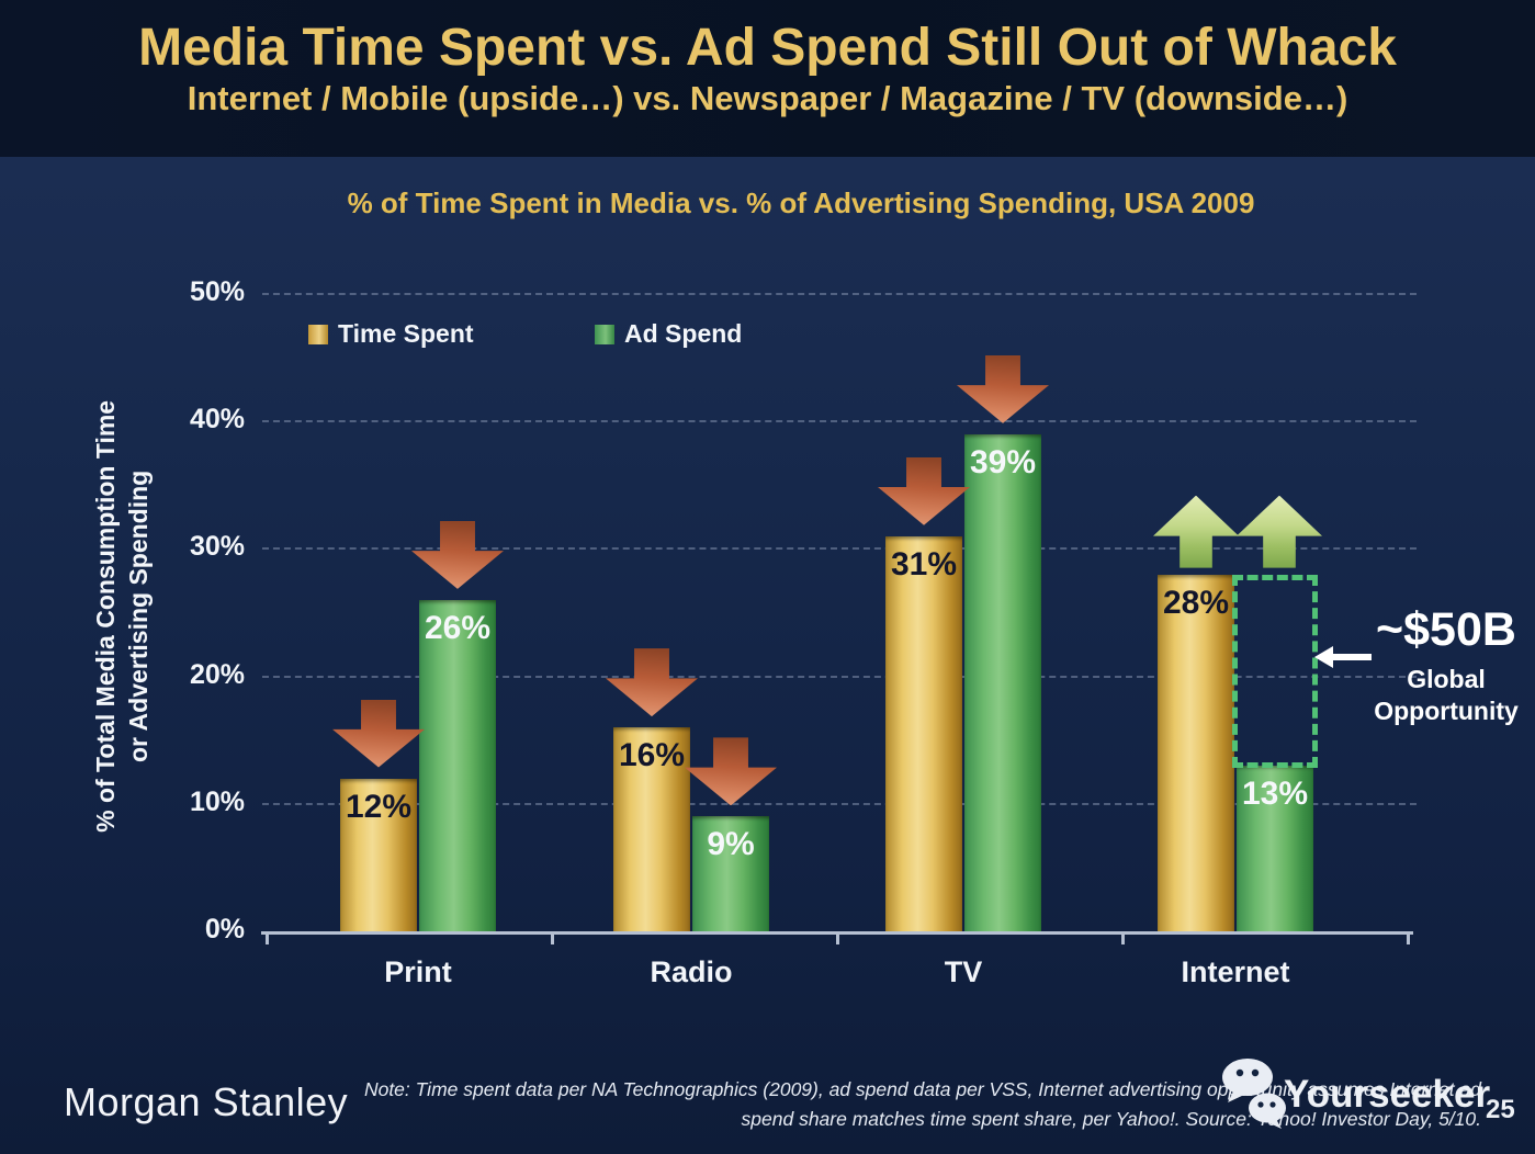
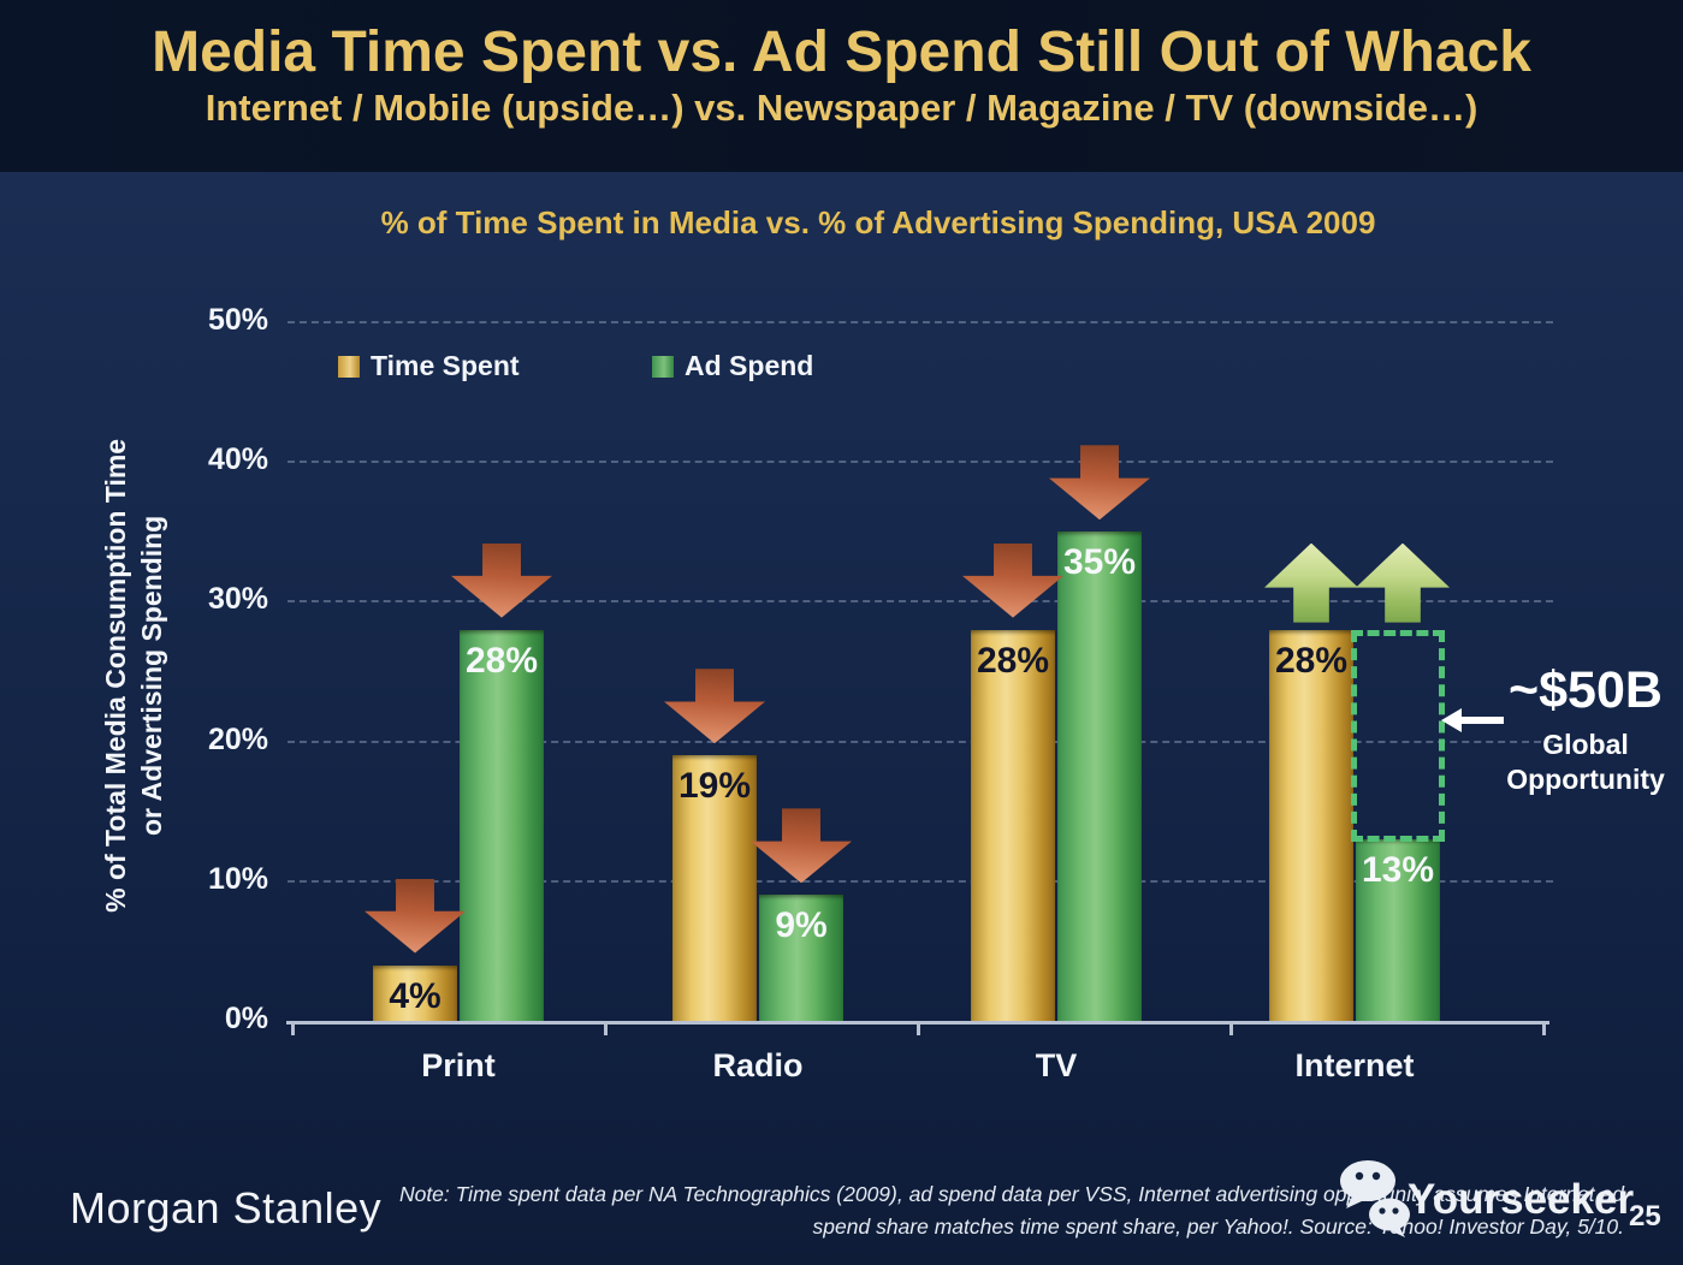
Time Spent/Print: 12% -> 4%
Ad Spend/Print: 26% -> 28%
Time Spent/Radio: 16% -> 19%
Time Spent/TV: 31% -> 28%
Ad Spend/TV: 39% -> 35%
